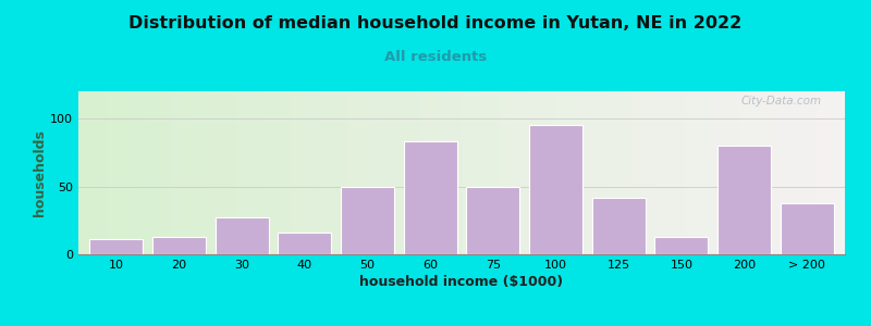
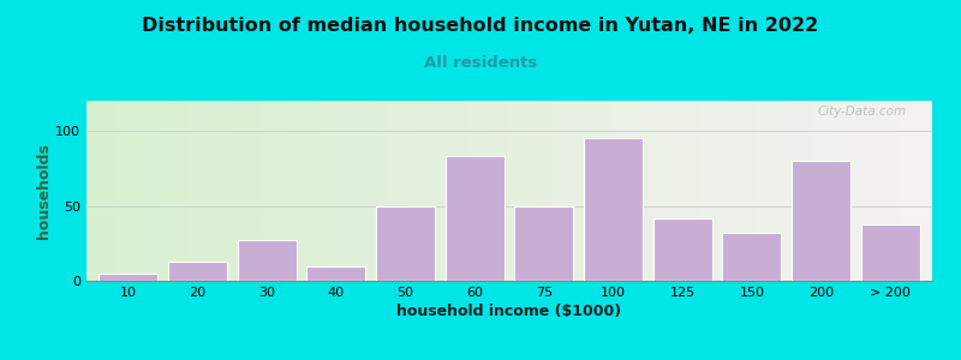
10: 11 -> 5
40: 16 -> 10
150: 13 -> 32
